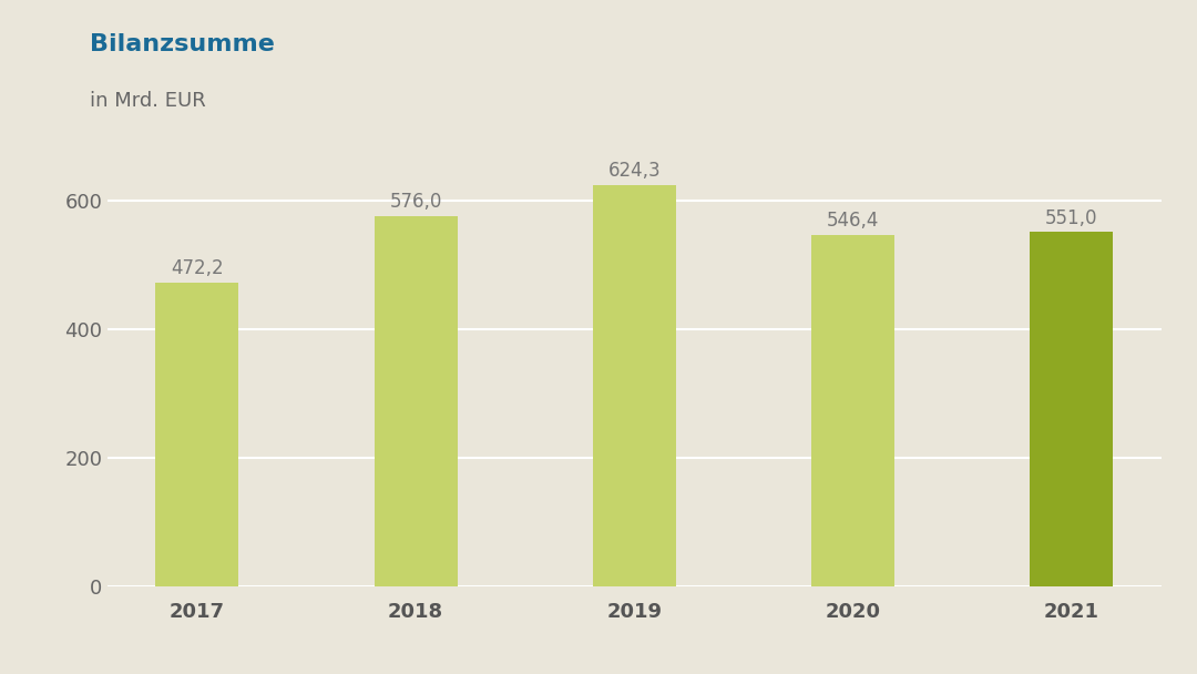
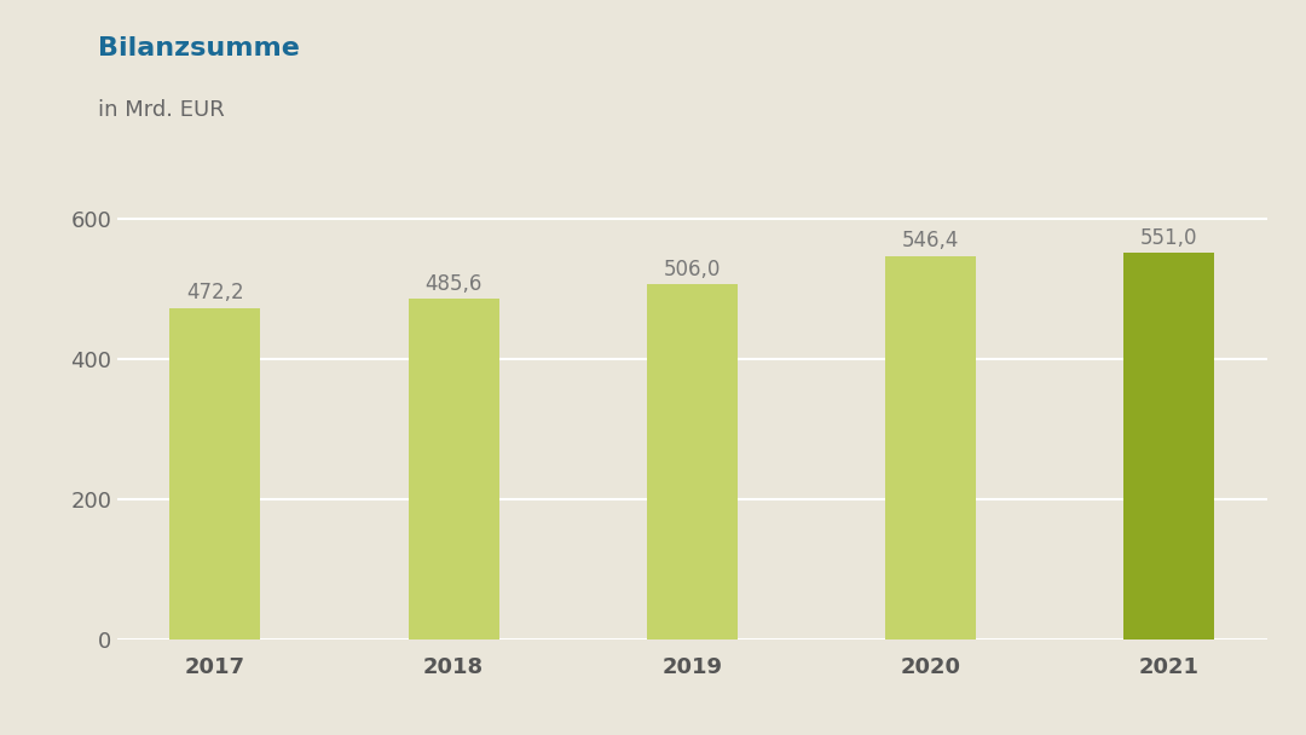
2018: 576,0 -> 485,6
2019: 624,3 -> 506,0
